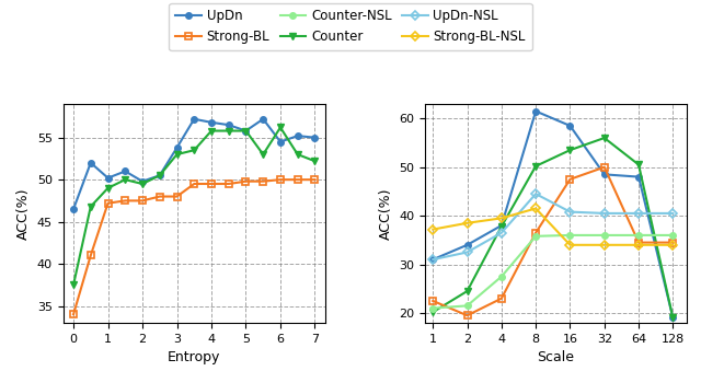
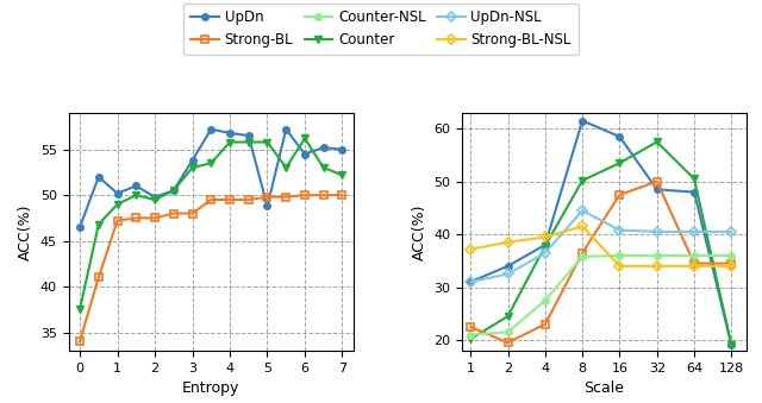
UpDn/5: 55.8 -> 48.8
Counter/32: 56.0 -> 57.5
